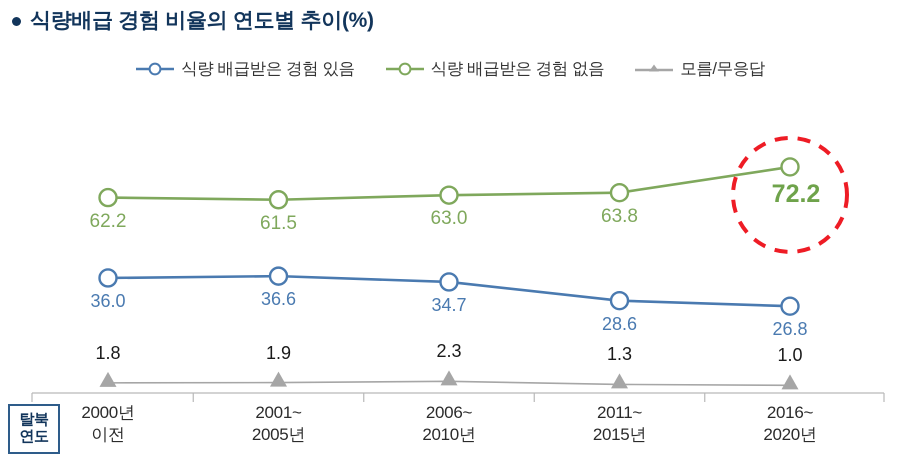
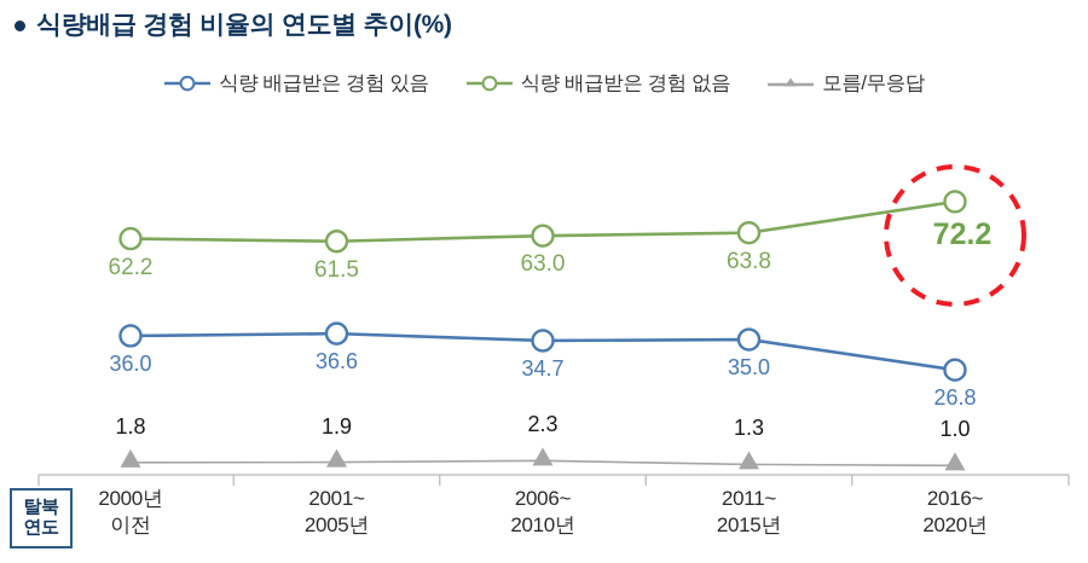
식량 배급받은 경험 있음/2011~2015년: 28.6 -> 35.0
